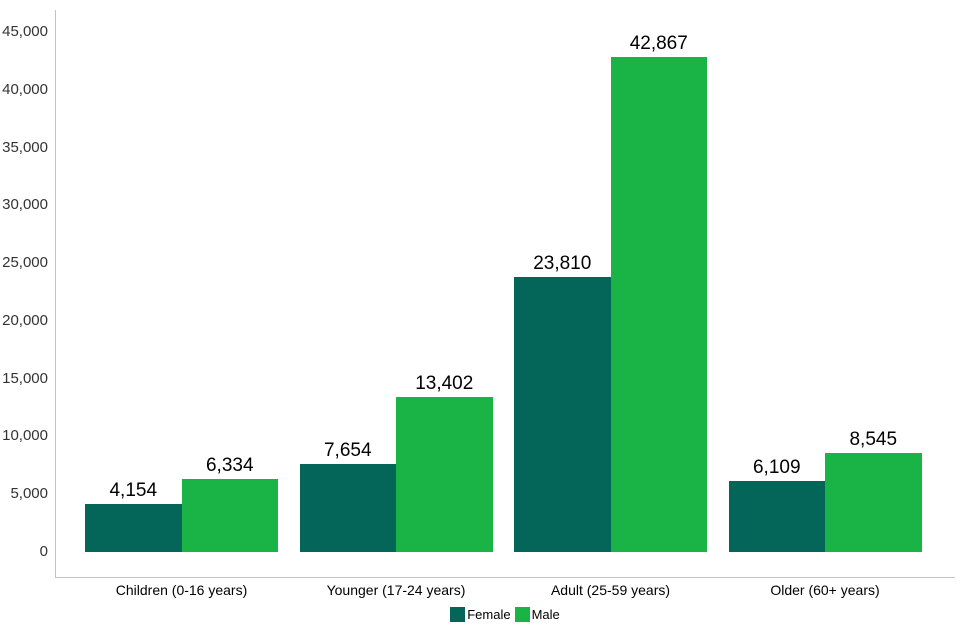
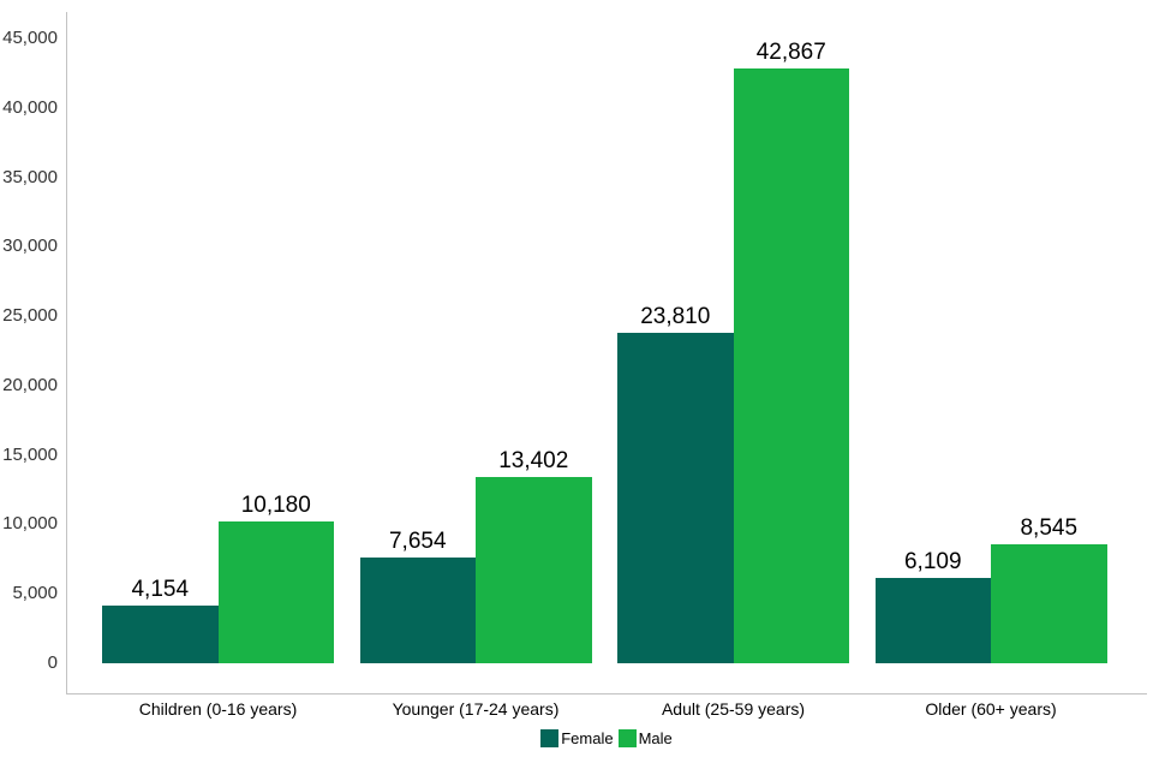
Male/Children (0-16 years): 6,334 -> 10,180
